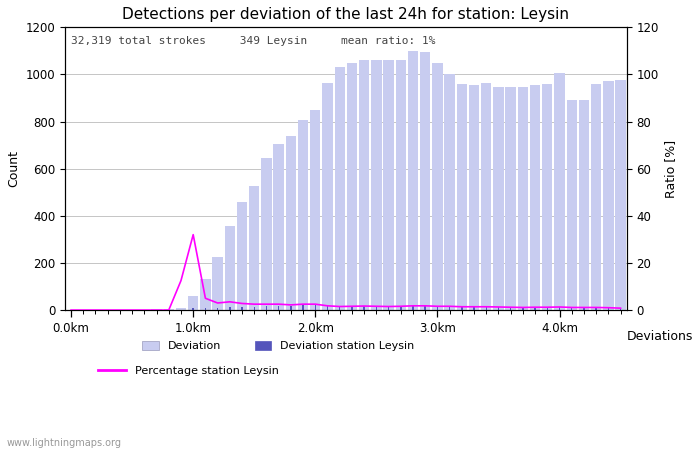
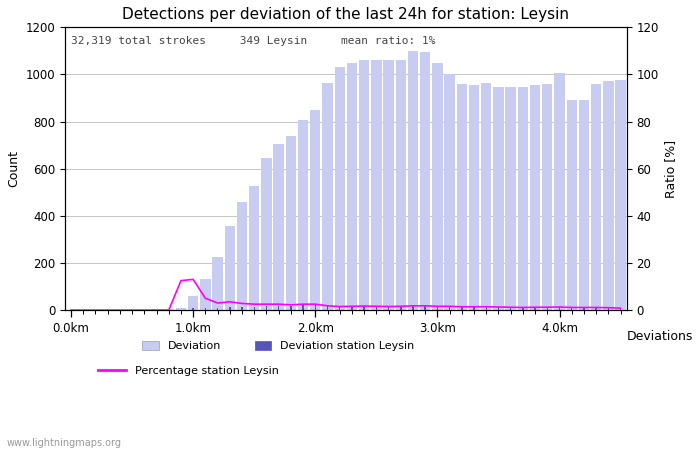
Percentage station Leysin/1.0km: 32.0 -> 13.0
